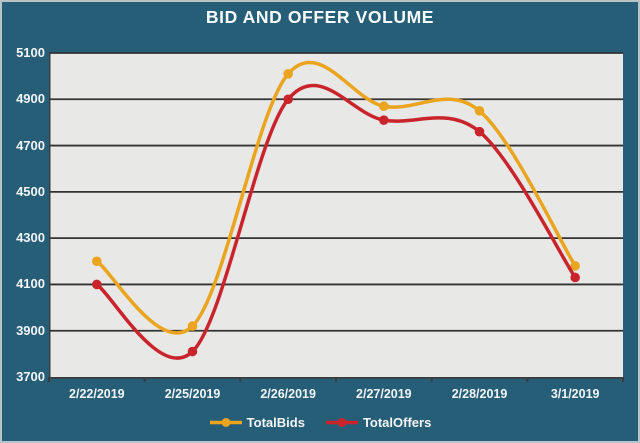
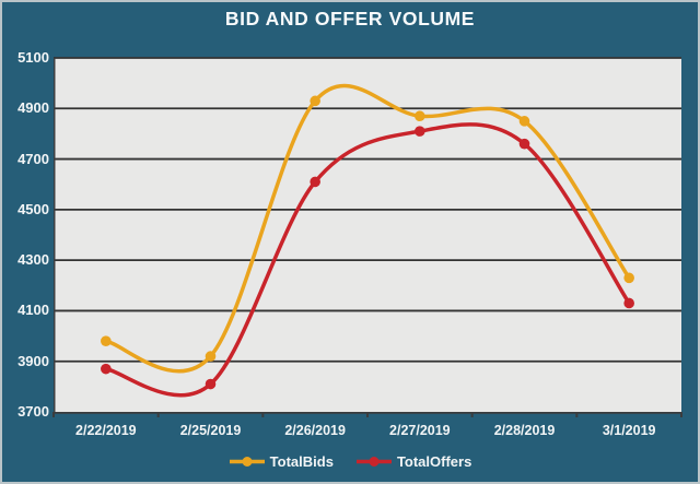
TotalBids/2/22/2019: 4200 -> 3980
TotalOffers/2/22/2019: 4100 -> 3870
TotalBids/2/26/2019: 5010 -> 4930
TotalOffers/2/26/2019: 4900 -> 4610
TotalBids/3/1/2019: 4180 -> 4230
